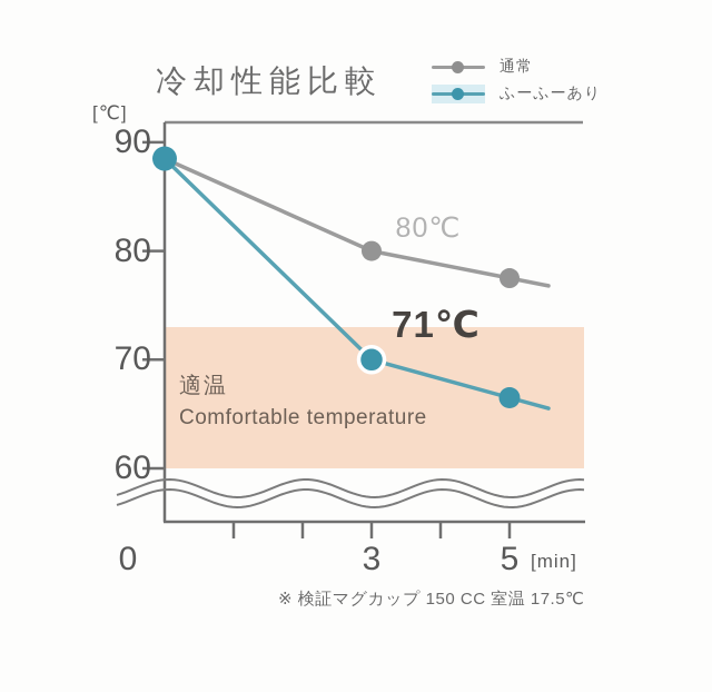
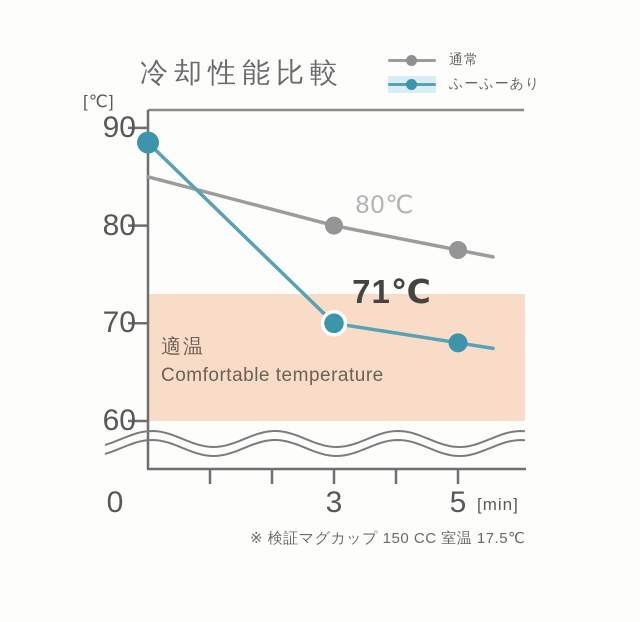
通常/0: 88 -> 85
ふーふーあり/5: 66 -> 68
